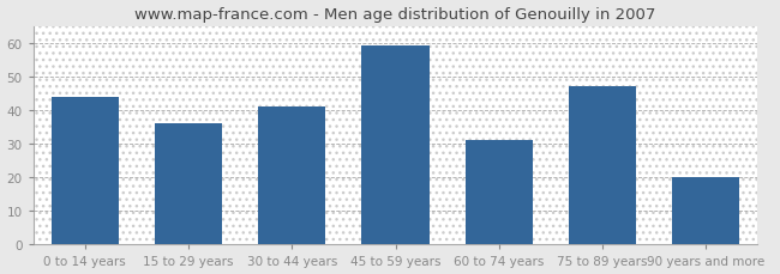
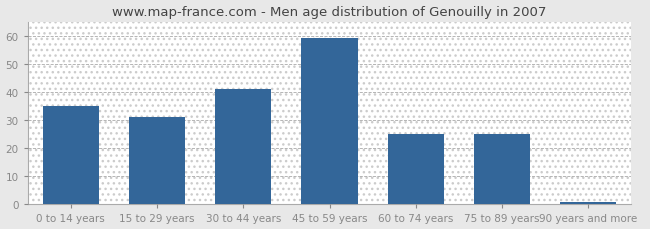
0 to 14 years: 44 -> 35
15 to 29 years: 36 -> 31
60 to 74 years: 31 -> 25
75 to 89 years: 47 -> 25
90 years and more: 20 -> 1
